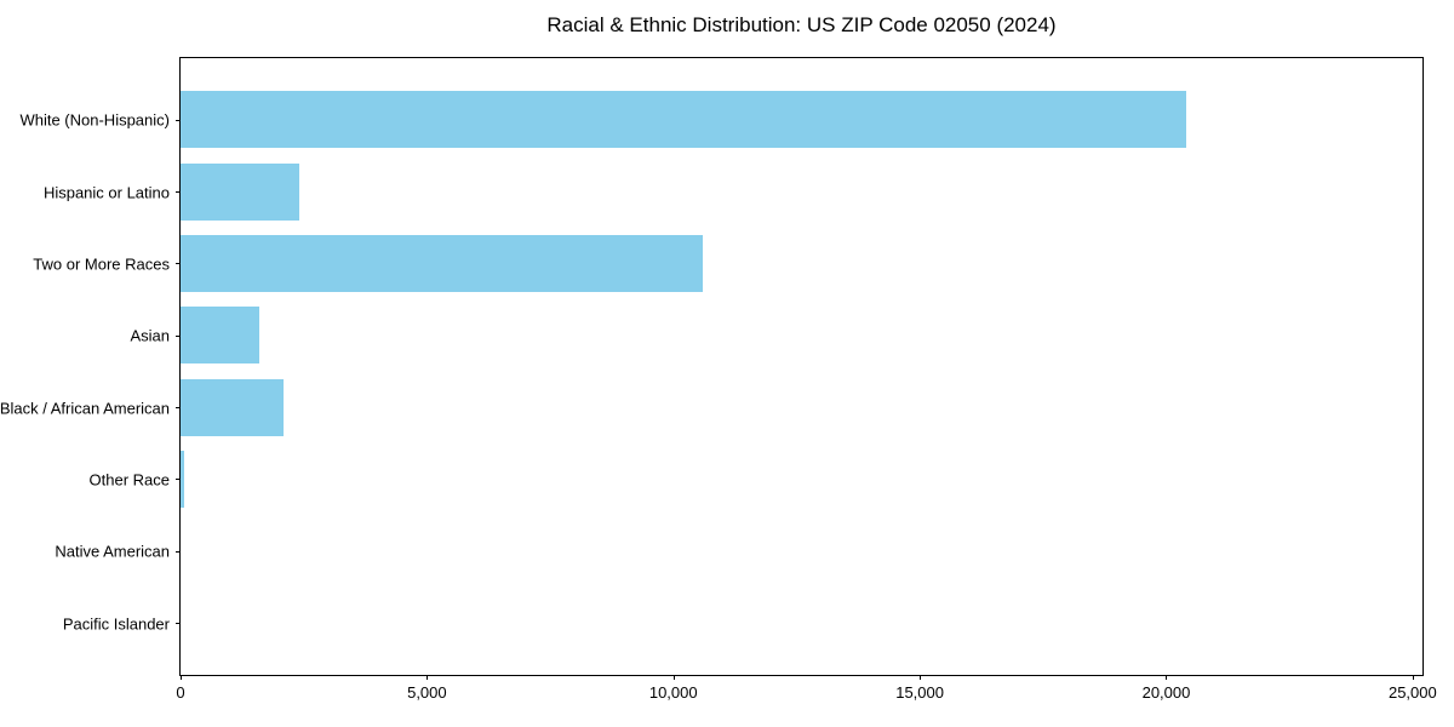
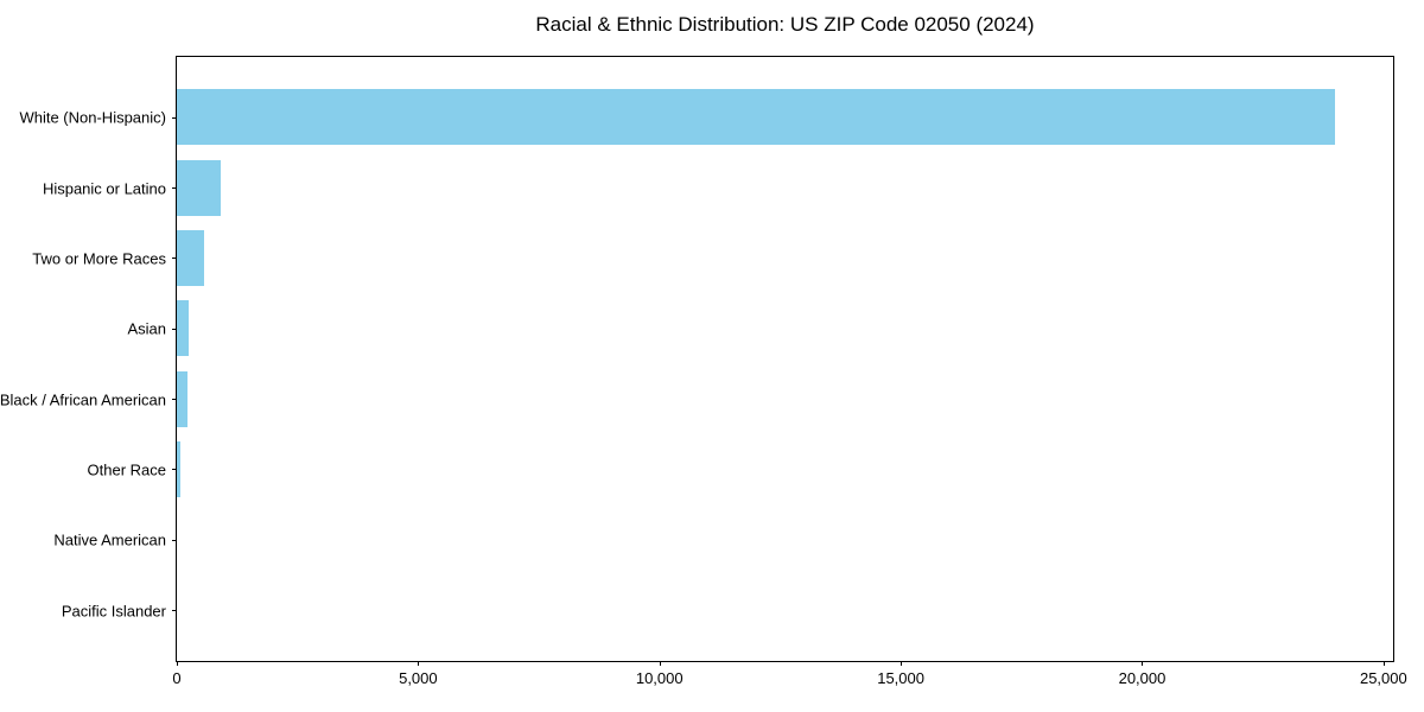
White (Non-Hispanic): 20400 -> 24000
Hispanic or Latino: 2400 -> 900
Two or More Races: 10600 -> 600
Asian: 1600 -> 200
Black / African American: 2100 -> 200
